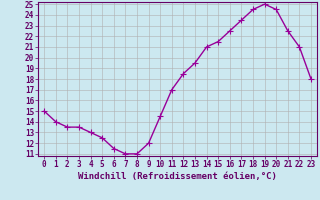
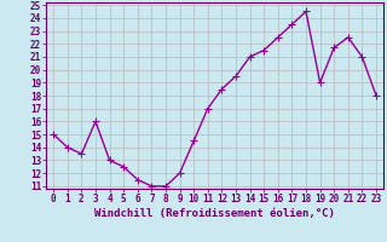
3: 13.5 -> 16.0
19: 25.0 -> 19.0
20: 24.5 -> 21.7
